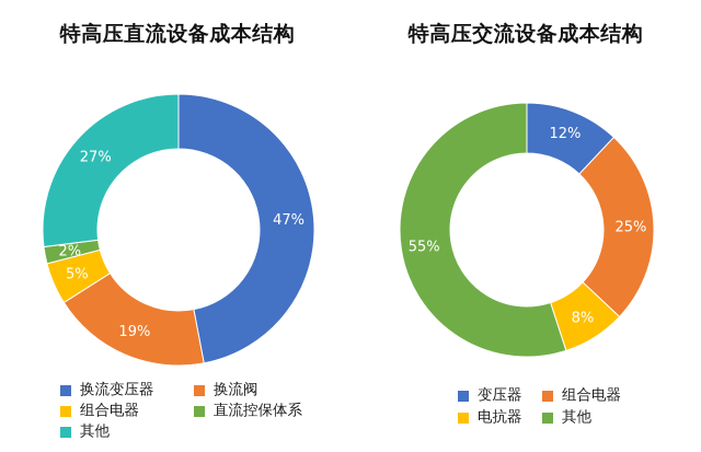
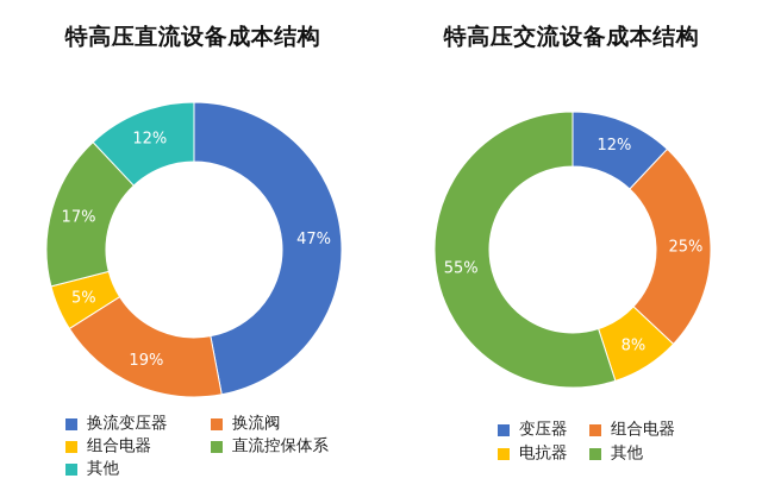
特高压直流设备成本结构/直流控保体系: 2% -> 17%
特高压直流设备成本结构/其他: 27% -> 12%
